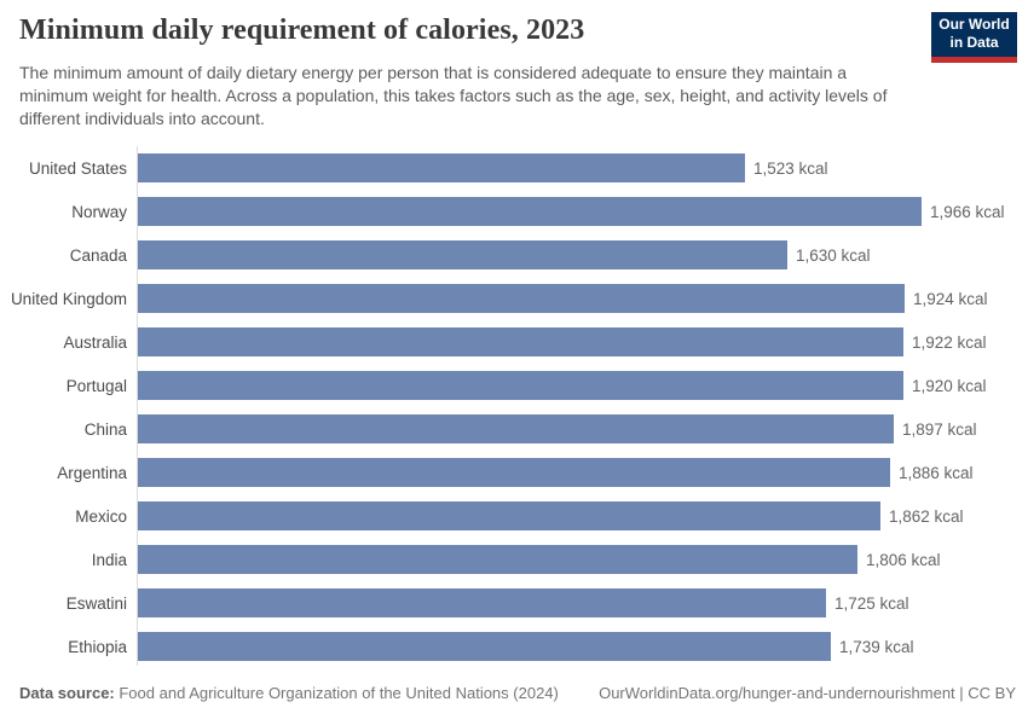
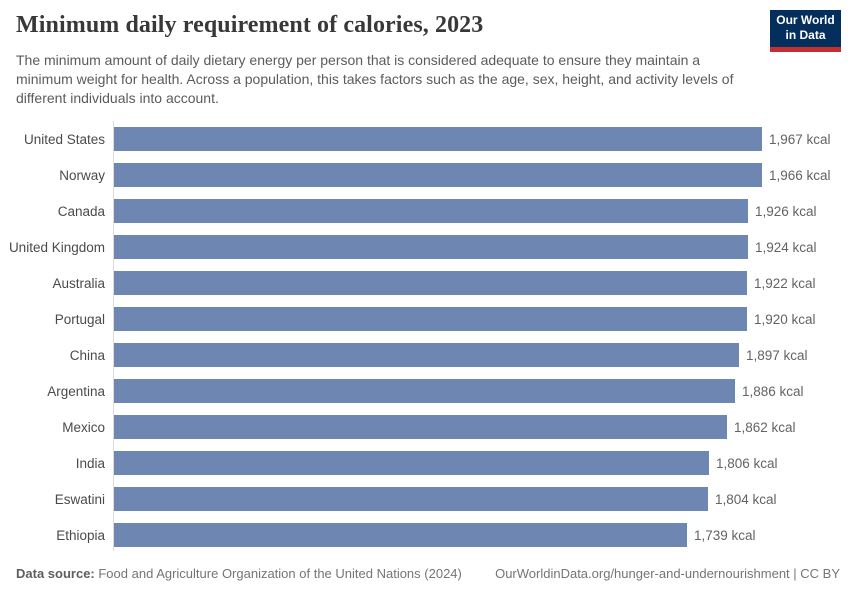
United States: 1,523 -> 1,967
Canada: 1,630 -> 1,926
Eswatini: 1,725 -> 1,804
